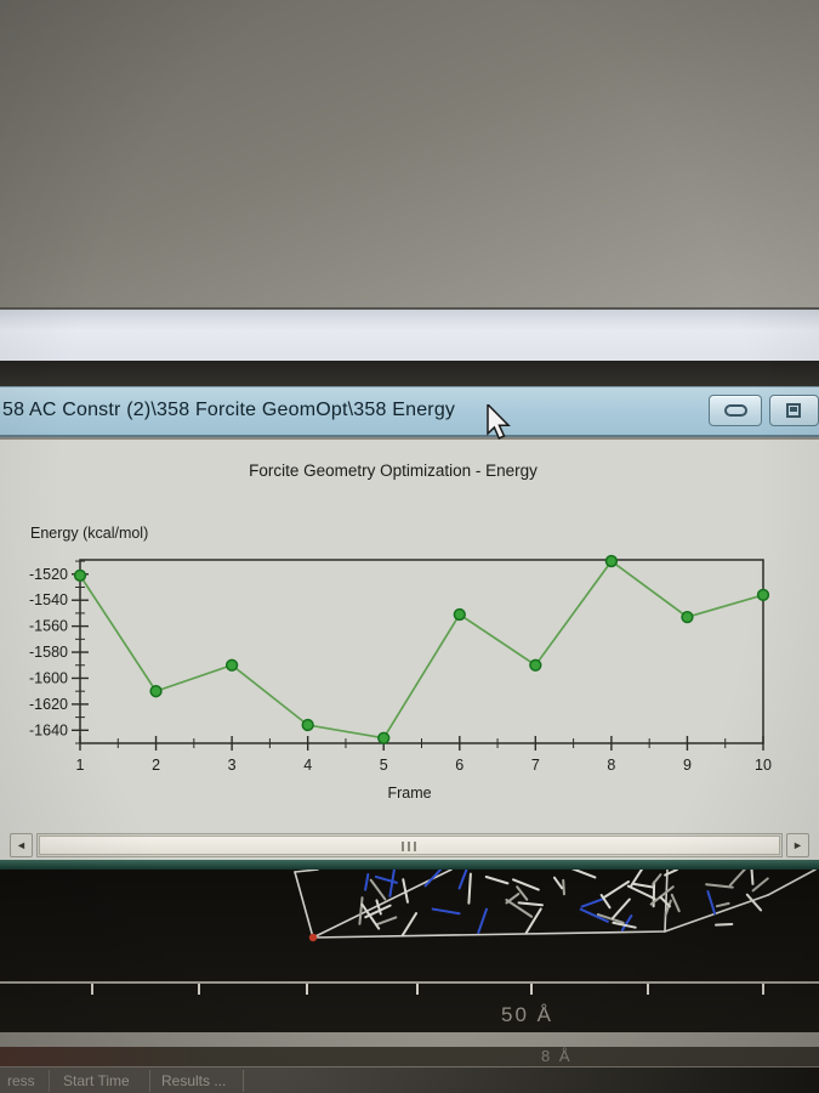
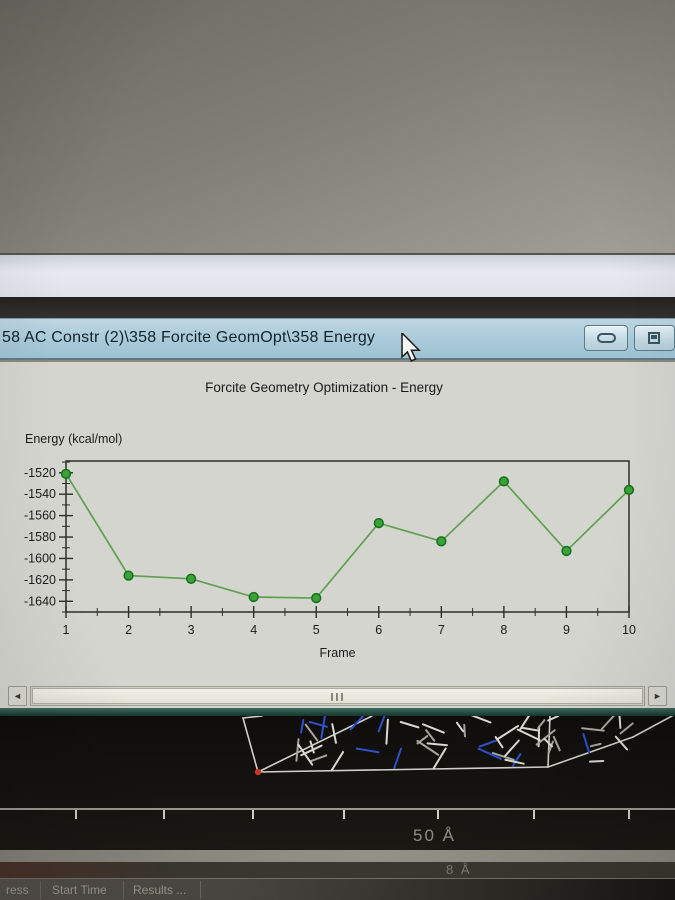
2: -1610 -> -1616
3: -1590 -> -1619
5: -1646 -> -1637
6: -1551 -> -1567
7: -1590 -> -1584
8: -1510 -> -1528
9: -1553 -> -1593
